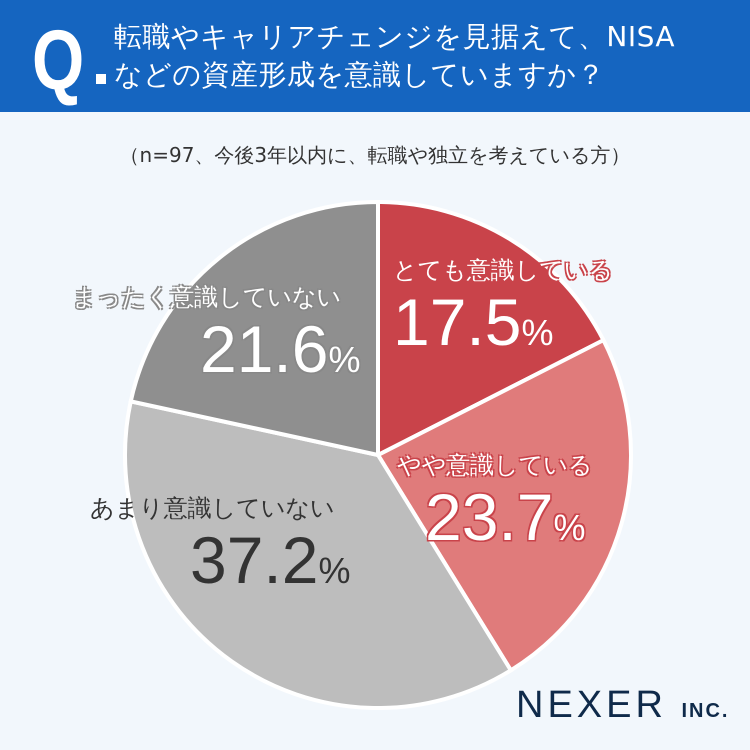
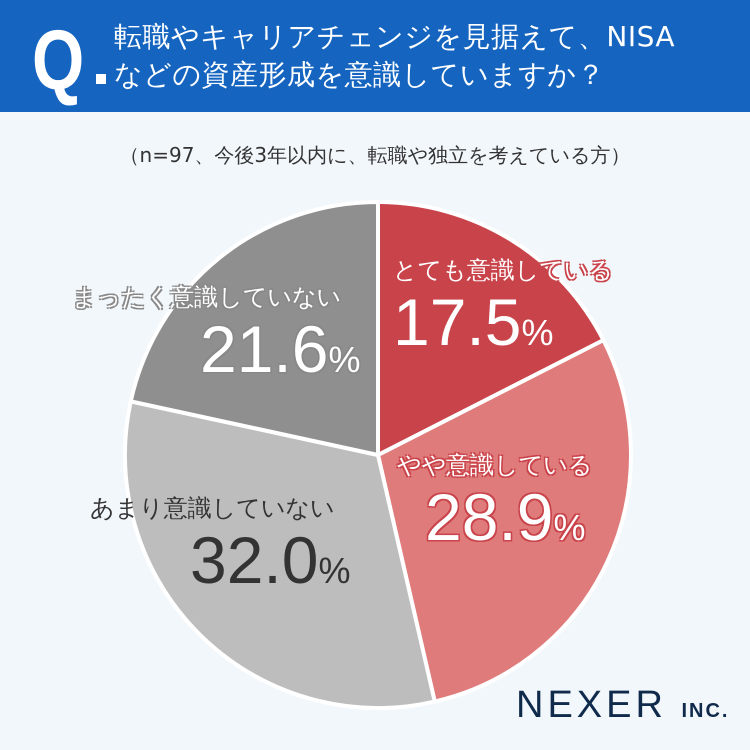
やや意識している: 23.7 -> 28.9
あまり意識していない: 37.2 -> 32.0
